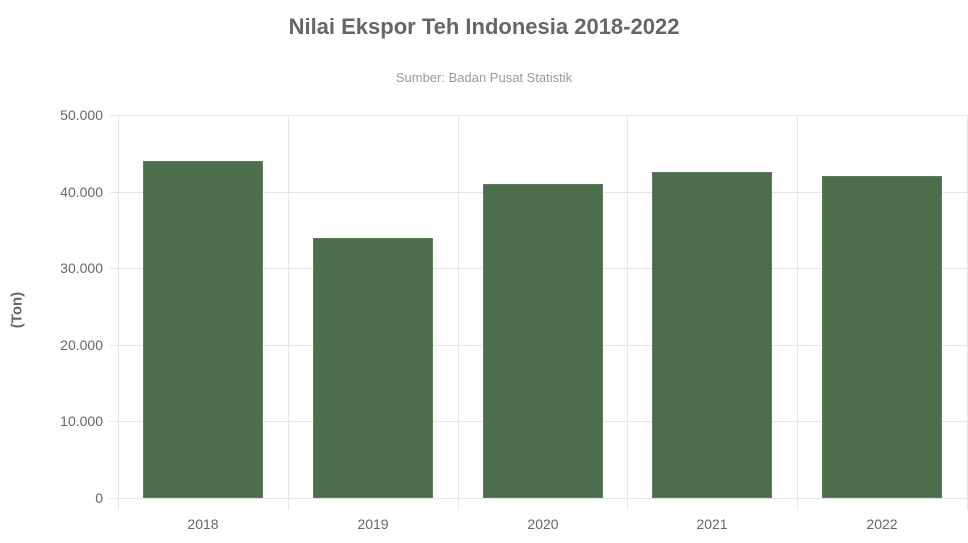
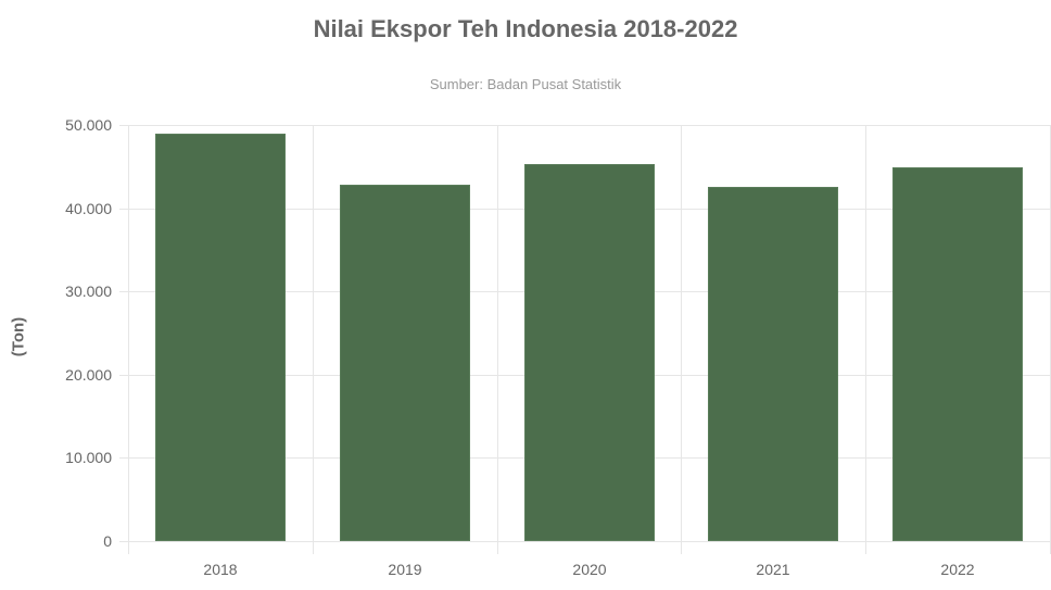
2018: 44000 -> 49000
2019: 34000 -> 43000
2020: 41000 -> 45000
2022: 42000 -> 45000
